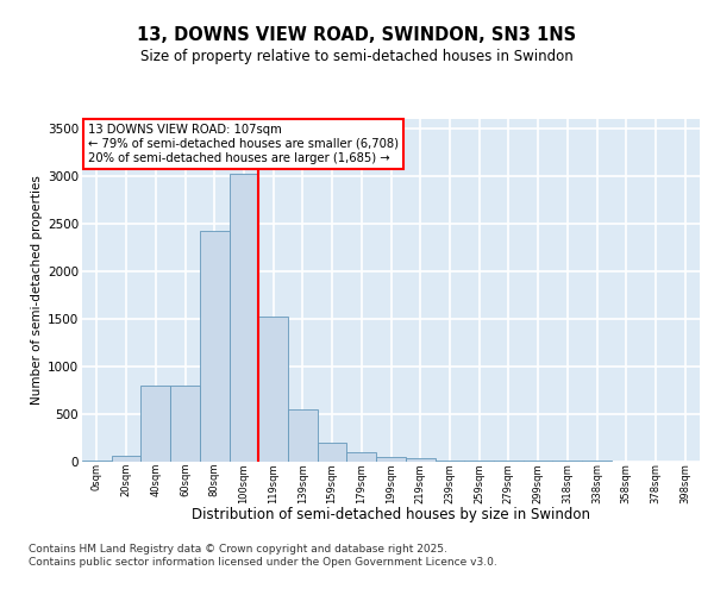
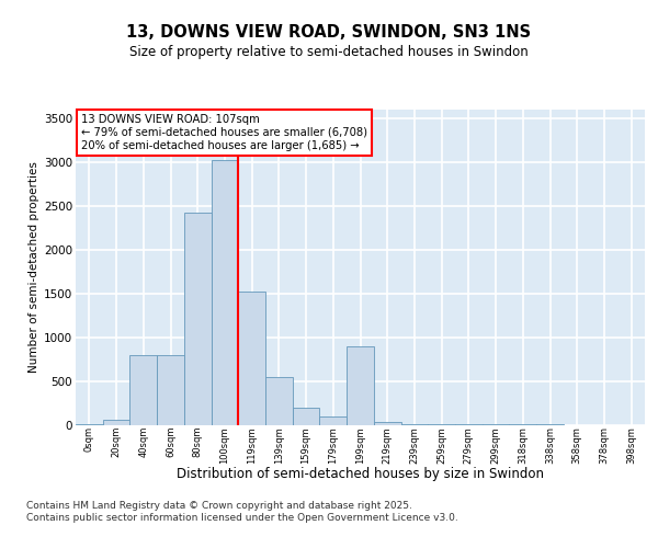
199sqm: 50 -> 900
